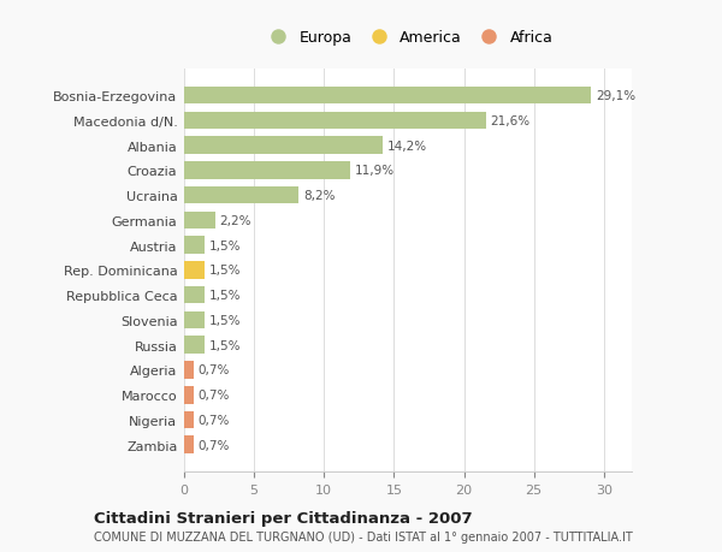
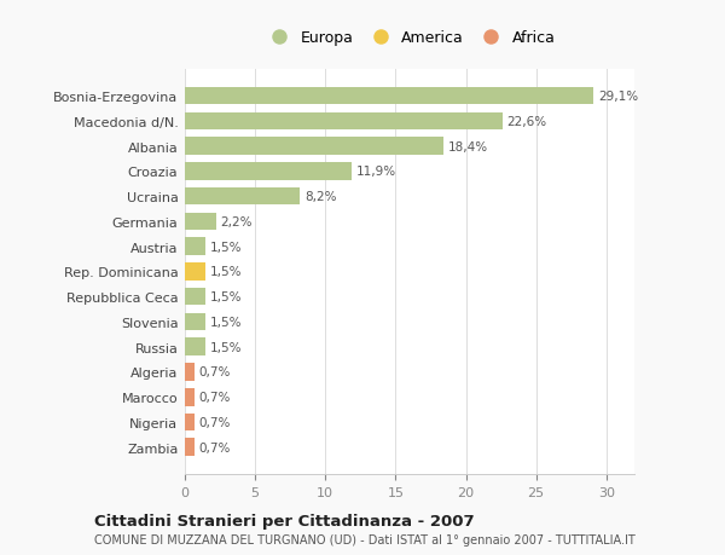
Macedonia d/N.: 21,6% -> 22,6%
Albania: 14,2% -> 18,4%
